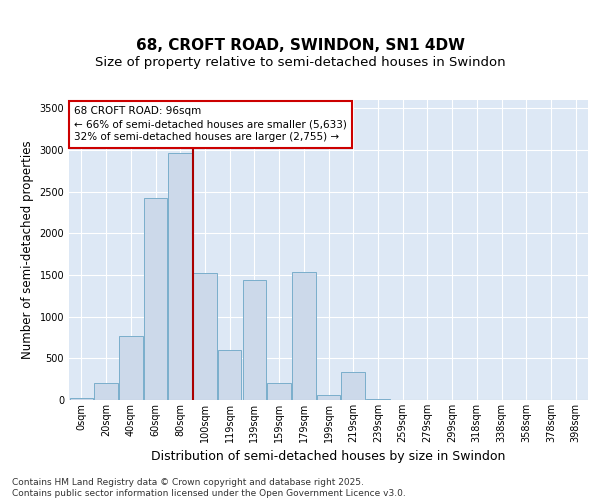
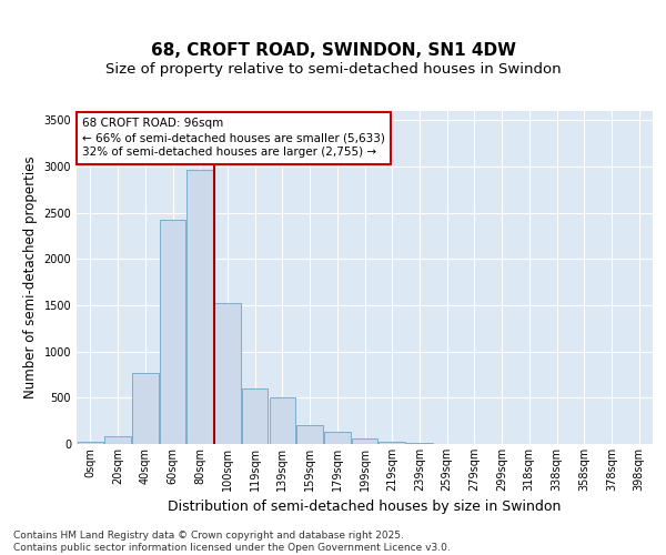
20sqm: 200 -> 80
139sqm: 1440 -> 510
179sqm: 1540 -> 130
219sqm: 340 -> 30
